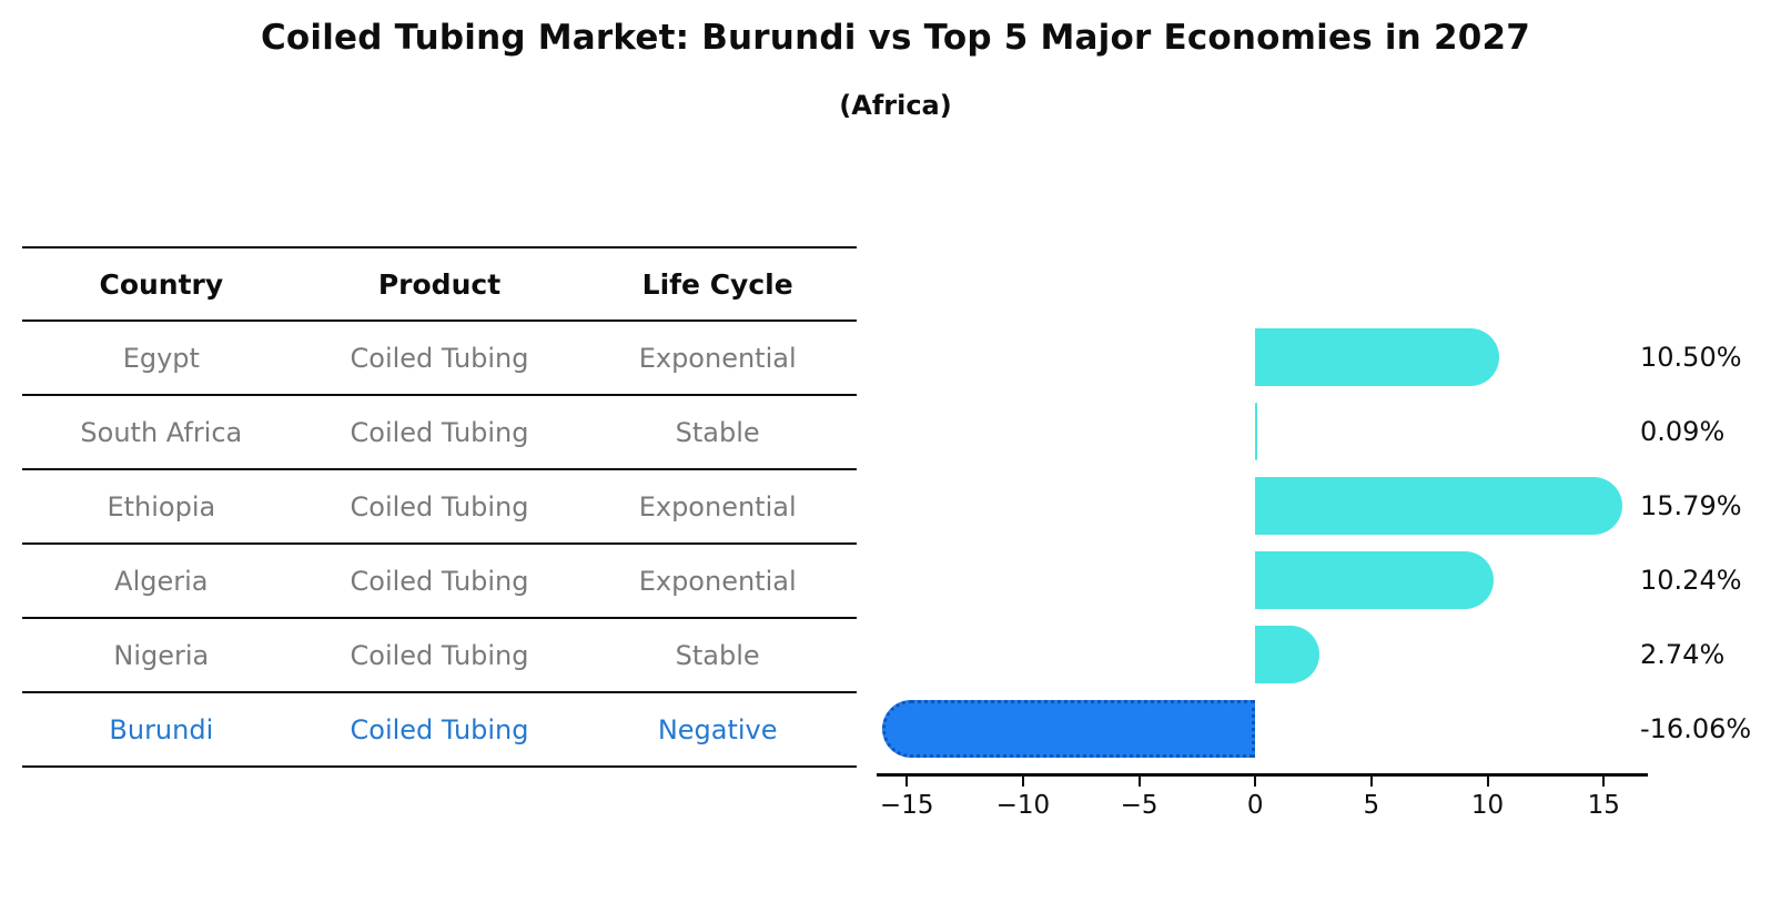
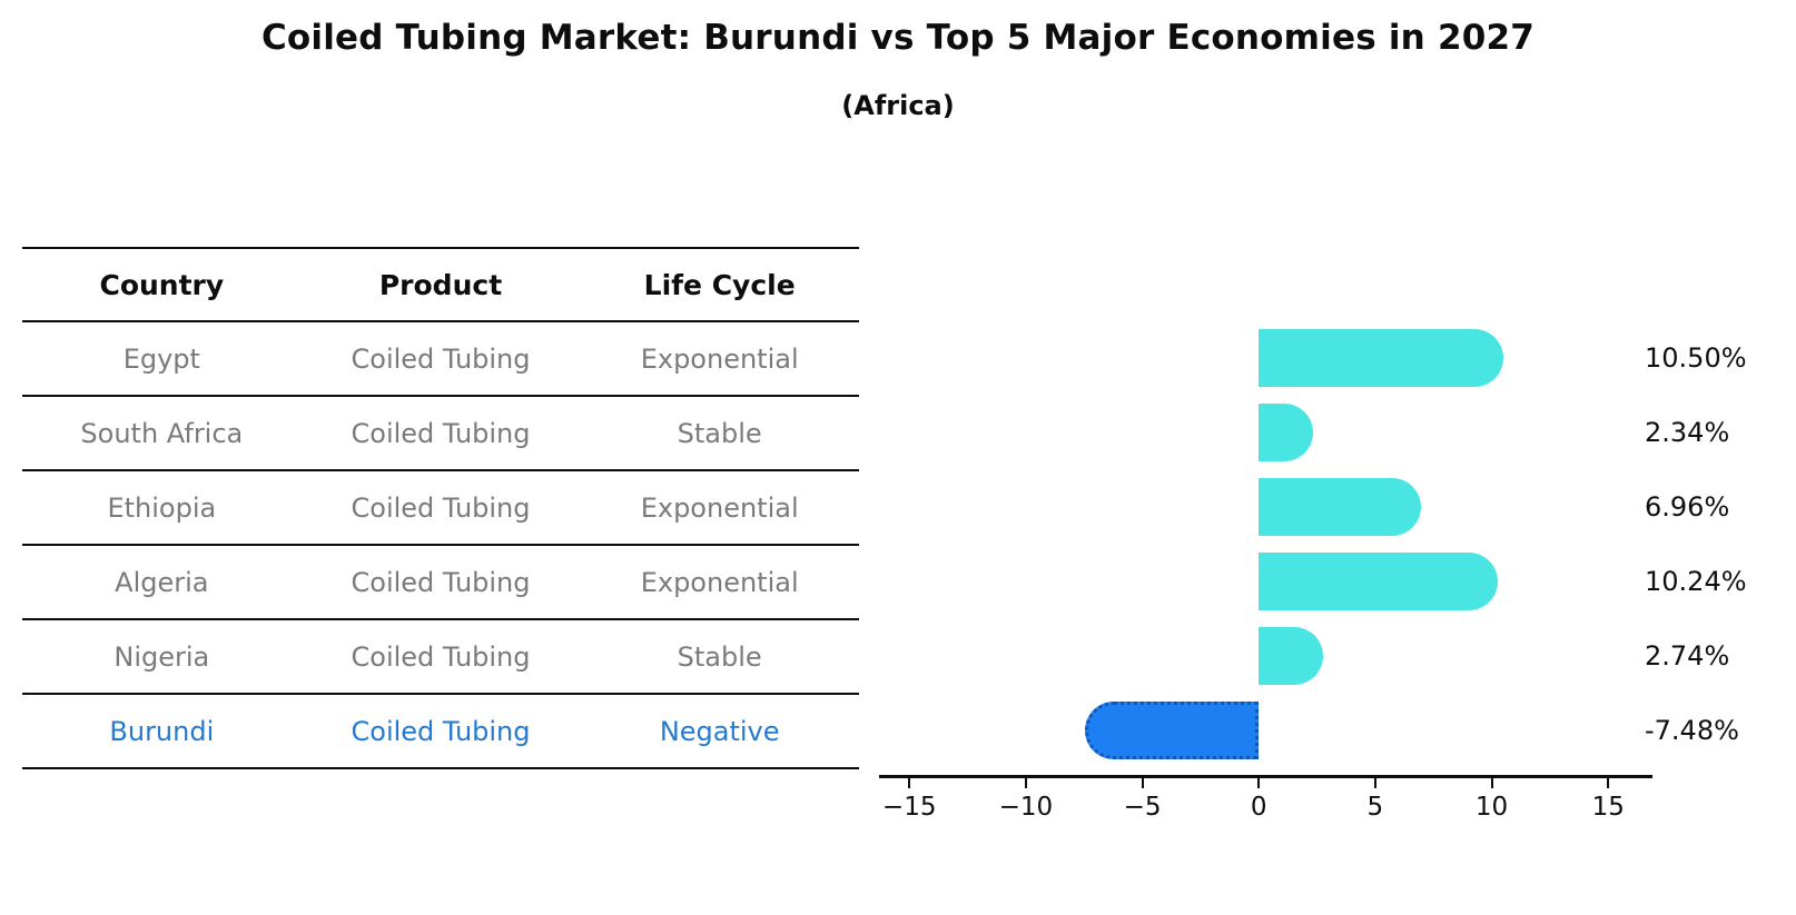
South Africa: 0.09% -> 2.34%
Ethiopia: 15.79% -> 6.96%
Burundi: -16.06% -> -7.48%
